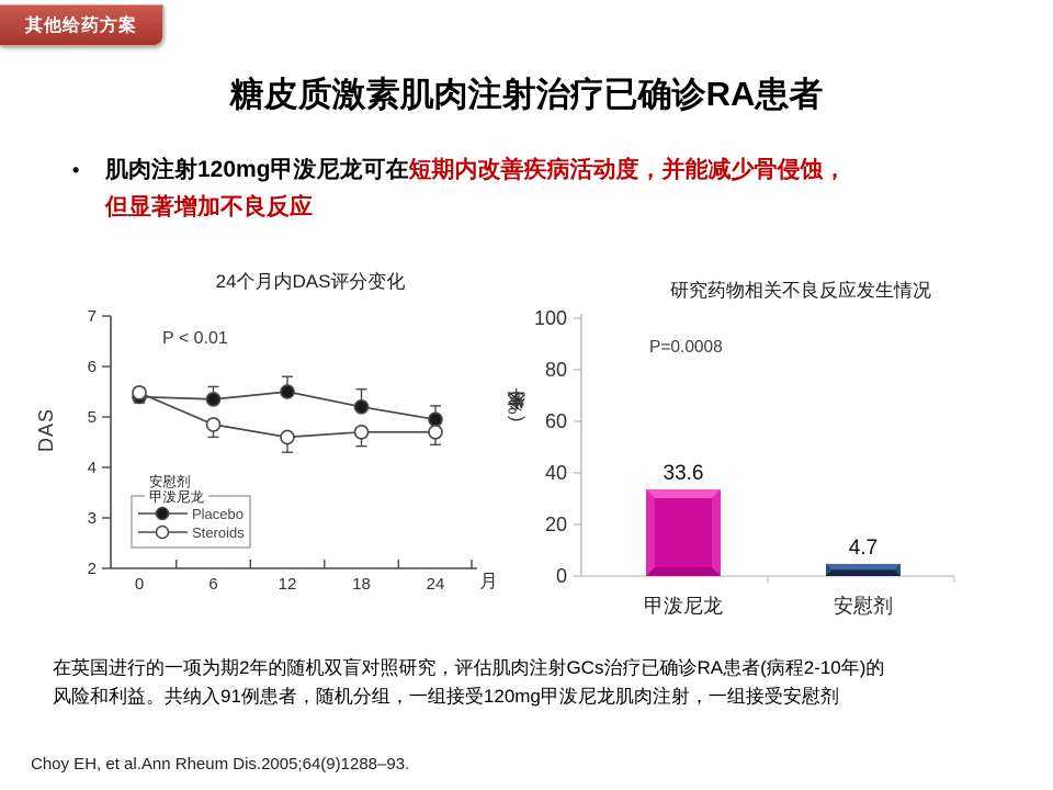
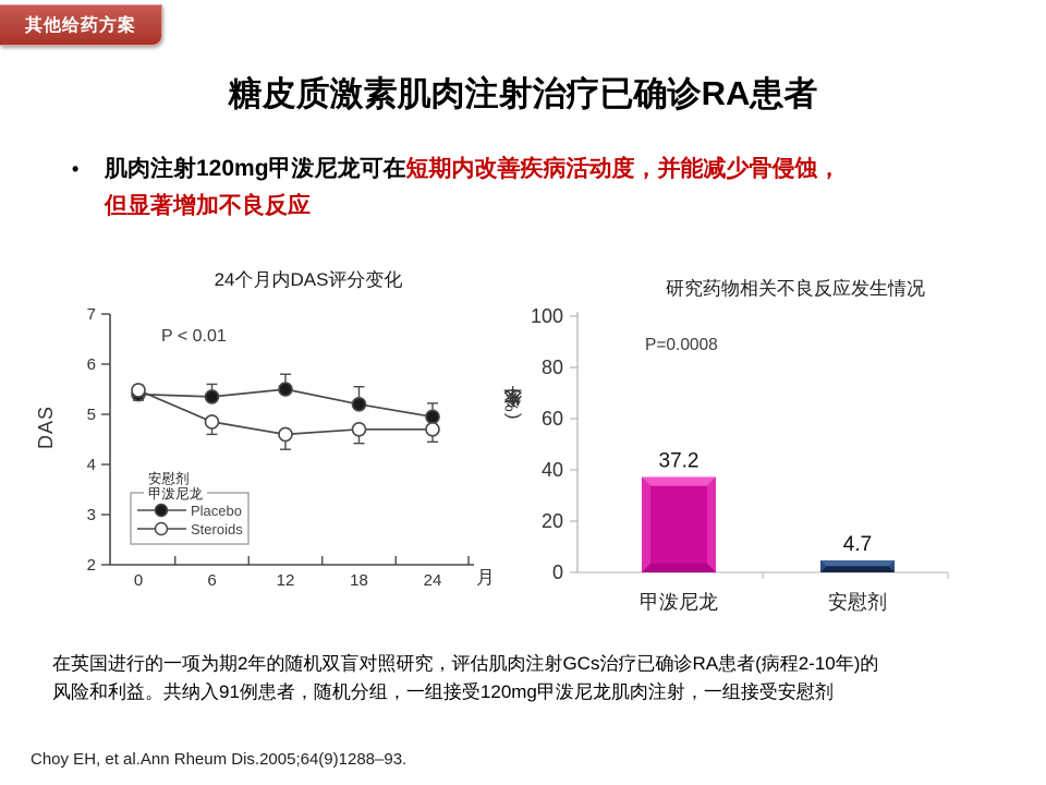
研究药物相关不良反应发生情况/甲泼尼龙: 33.6 -> 37.2
